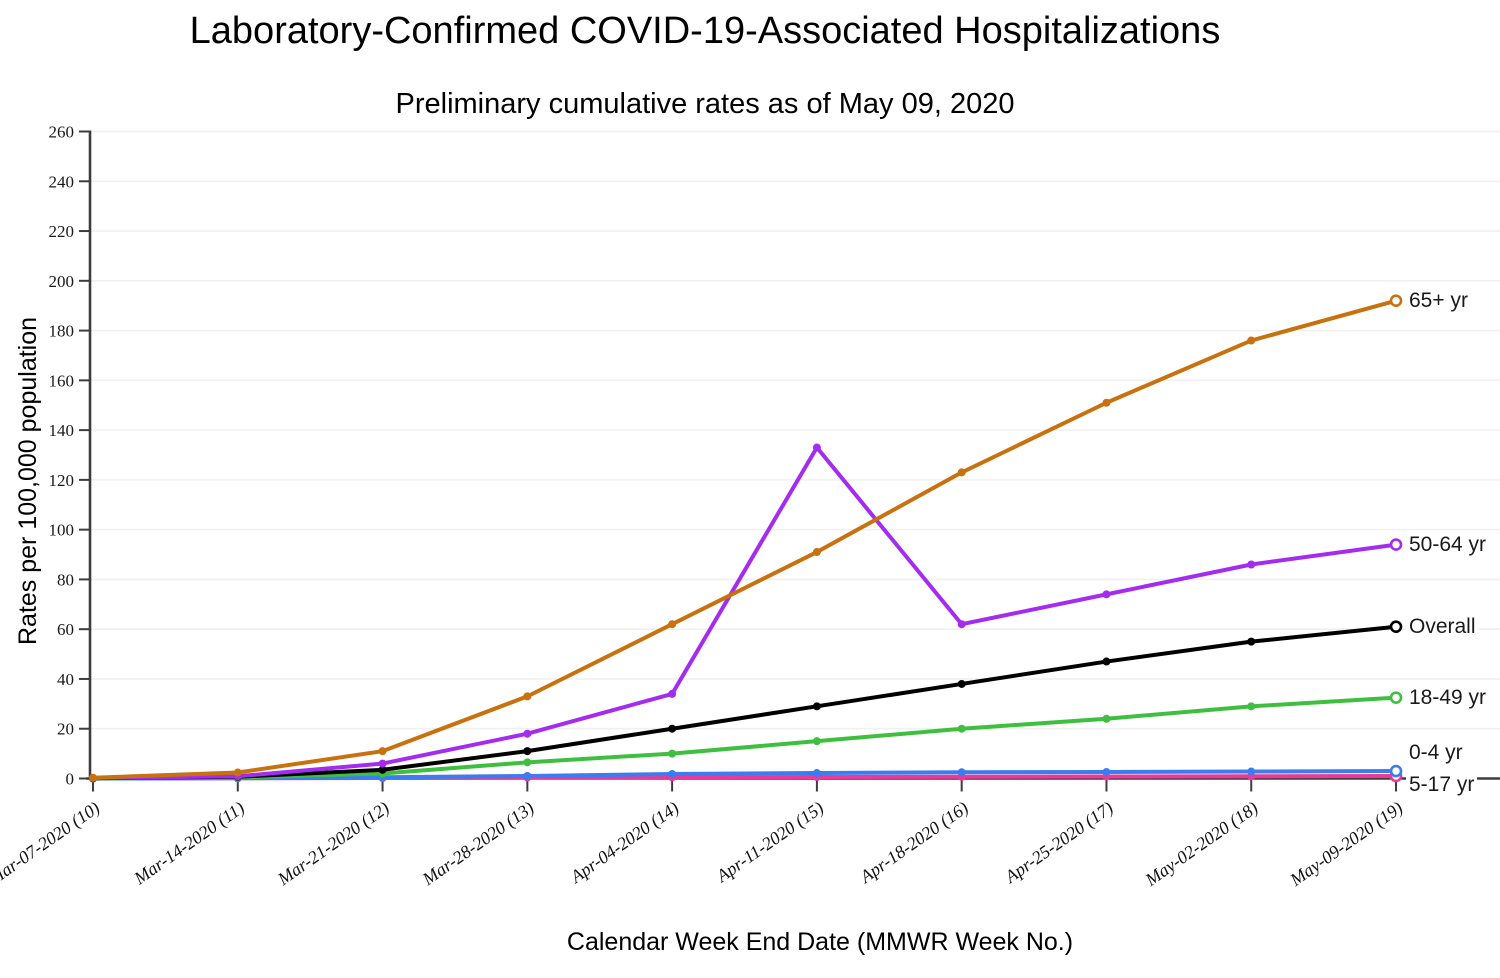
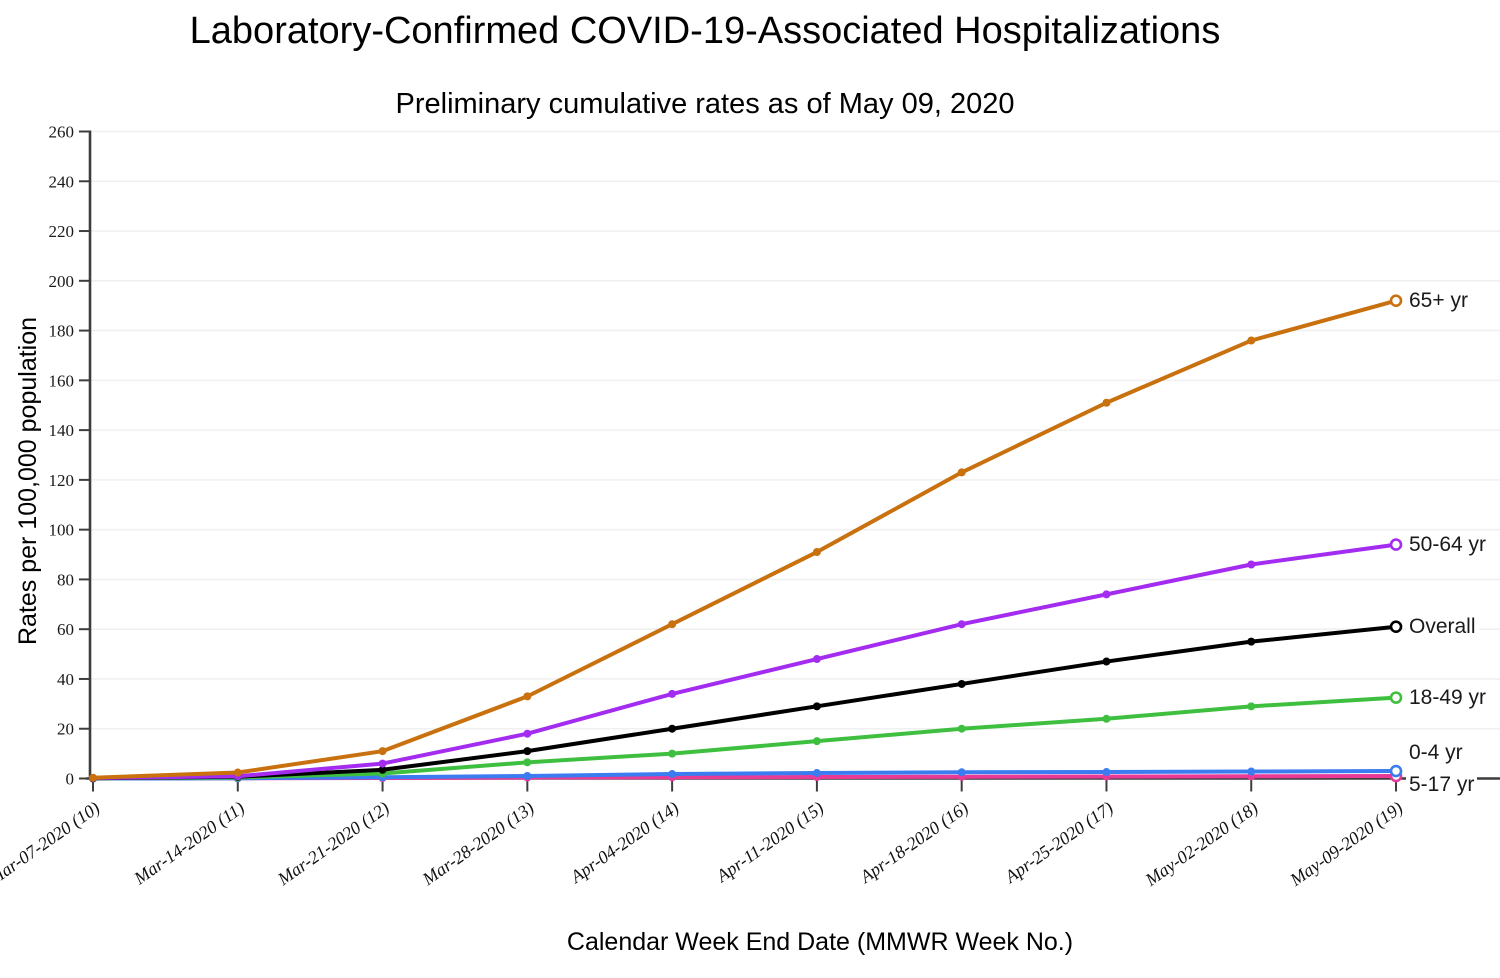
50-64 yr/Apr-11-2020 (15): 133 -> 48
